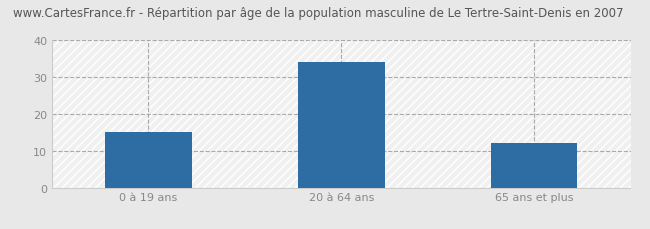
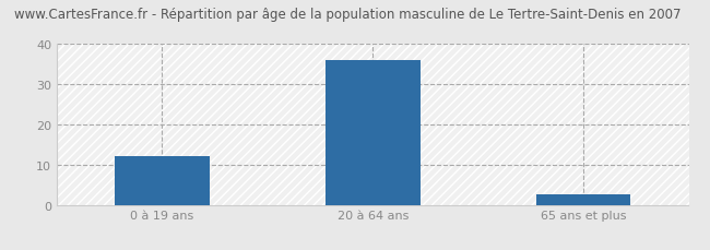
0 à 19 ans: 15.0 -> 12.0
20 à 64 ans: 34.0 -> 36.0
65 ans et plus: 12.0 -> 2.5
